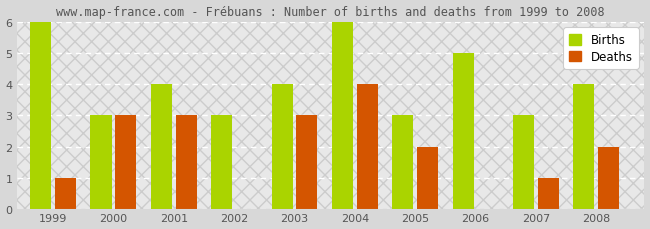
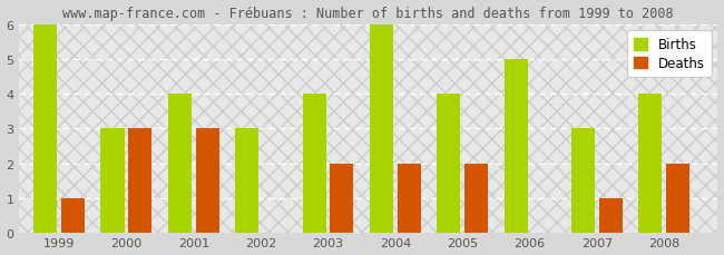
Deaths/2003: 3 -> 2
Deaths/2004: 4 -> 2
Births/2005: 3 -> 4
